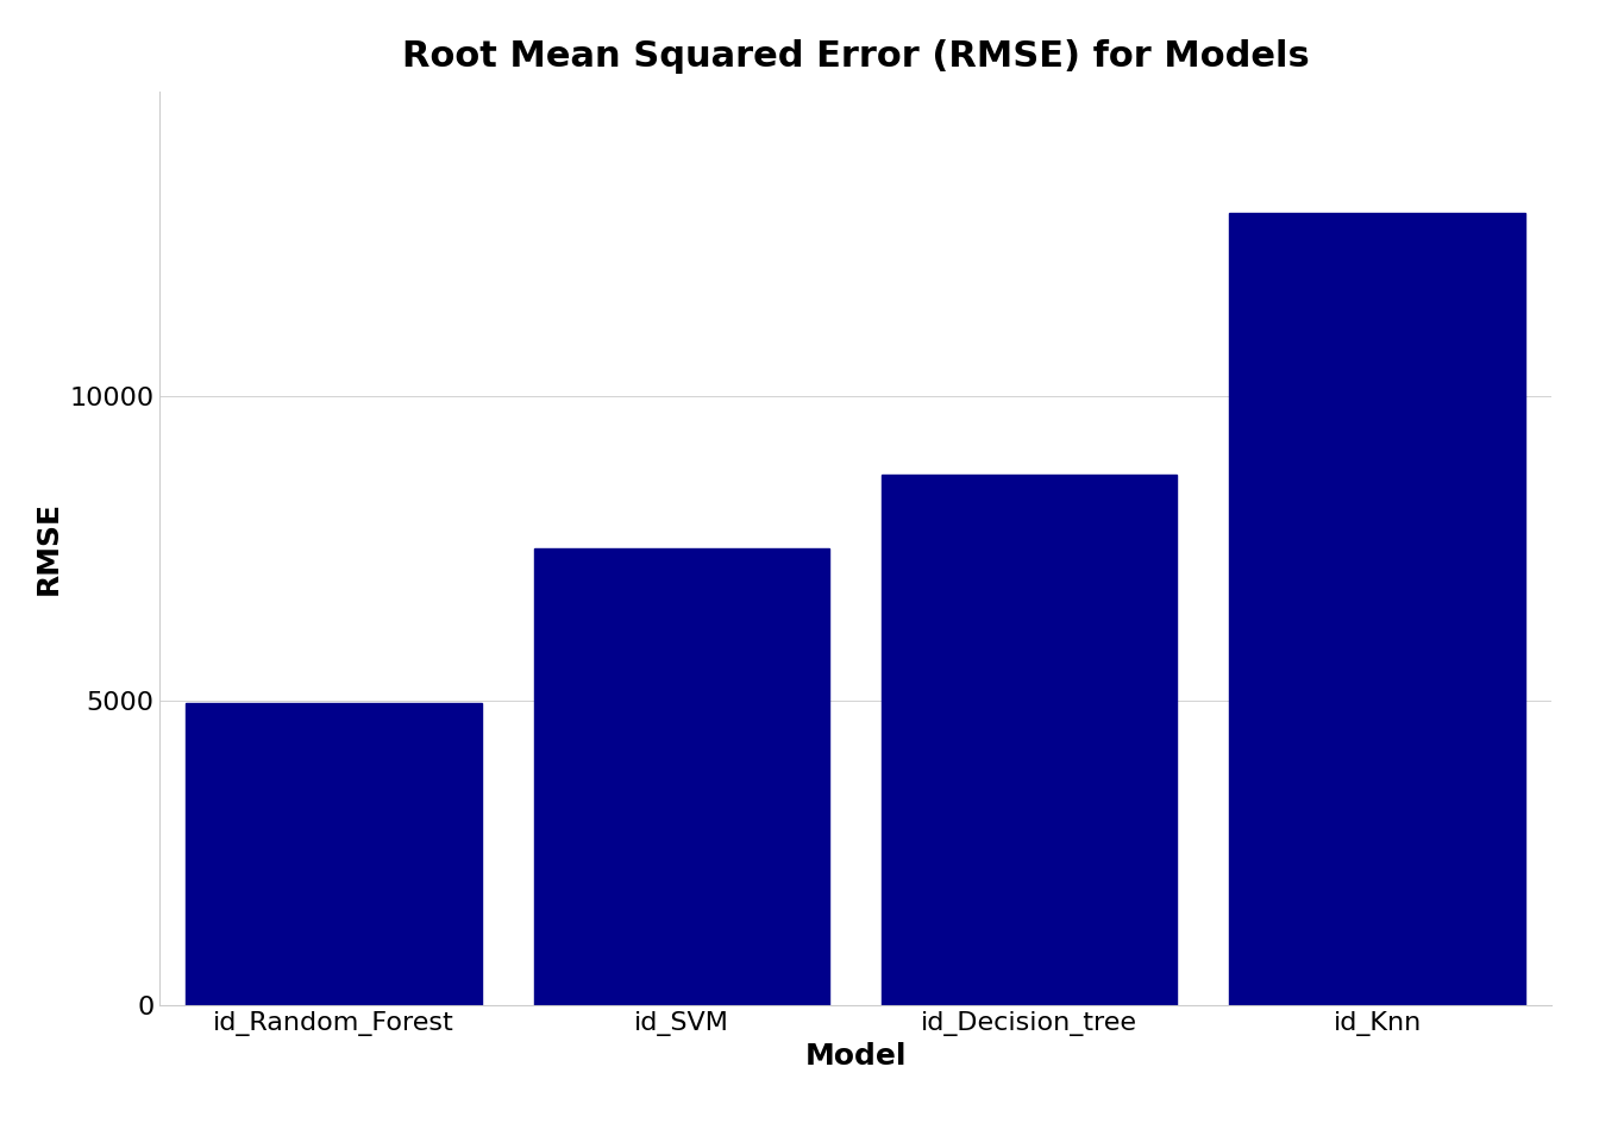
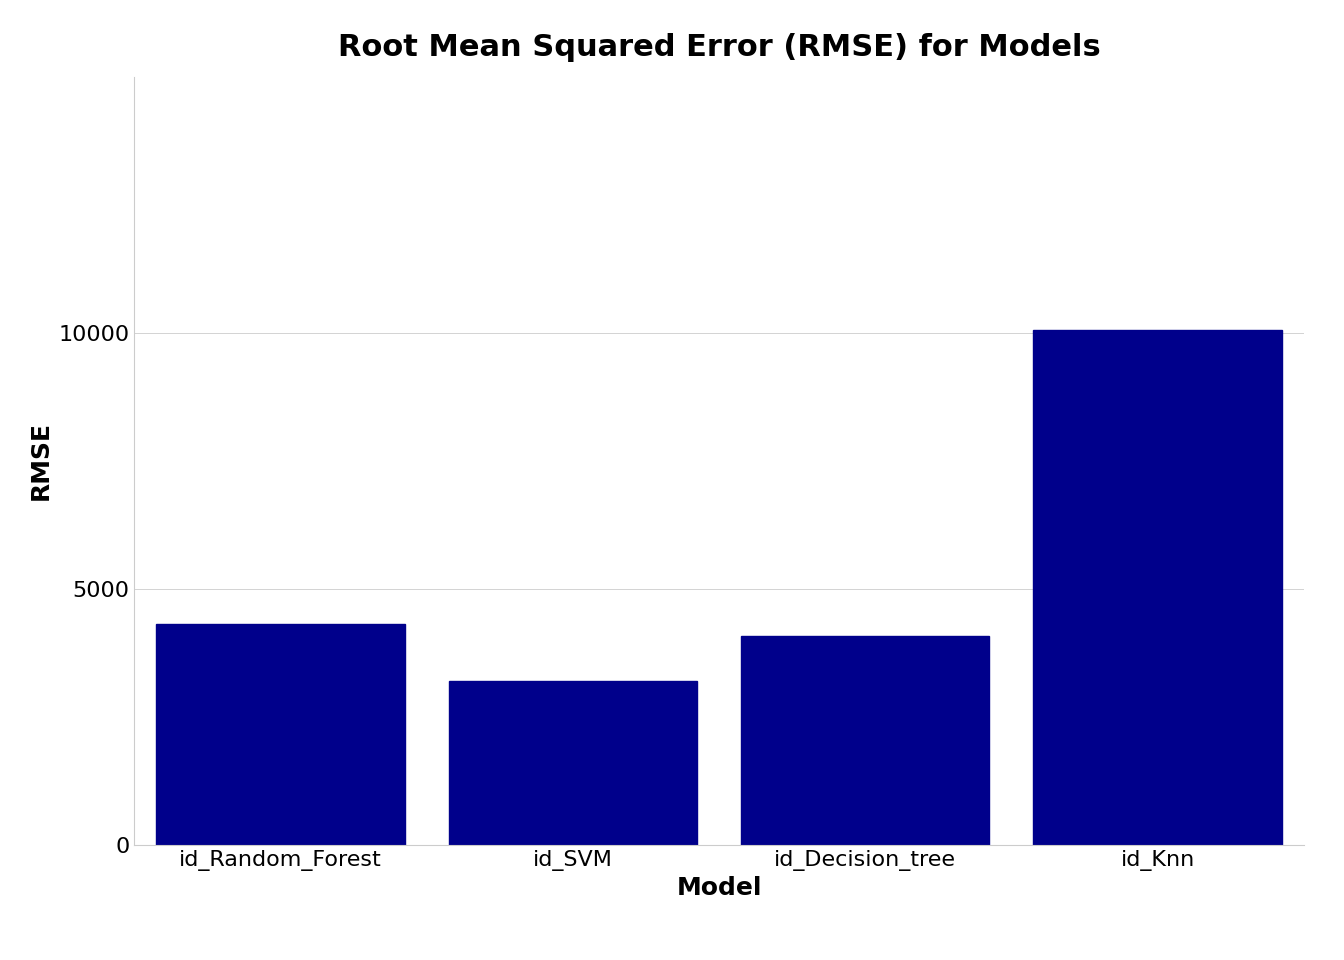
id_Random_Forest: 4950 -> 4320
id_SVM: 7500 -> 3200
id_Decision_tree: 8700 -> 4080
id_Knn: 13000 -> 10060
